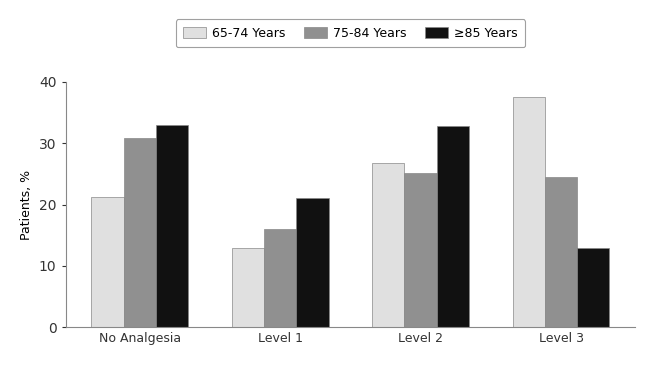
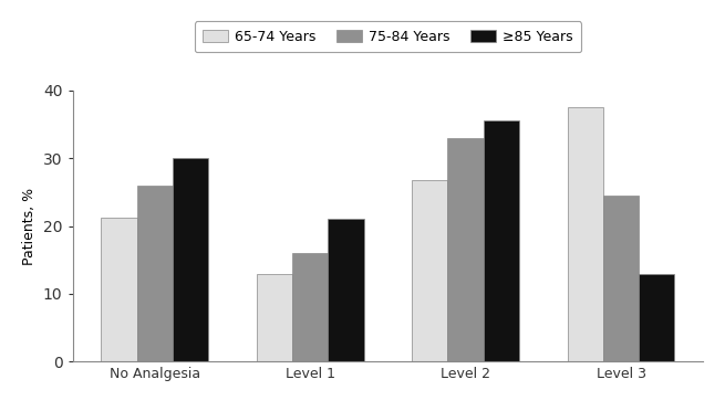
75-84 Years/No Analgesia: 30.8 -> 26.0
≥85 Years/No Analgesia: 33.0 -> 30.0
75-84 Years/Level 2: 25.2 -> 33.0
≥85 Years/Level 2: 32.8 -> 35.5
